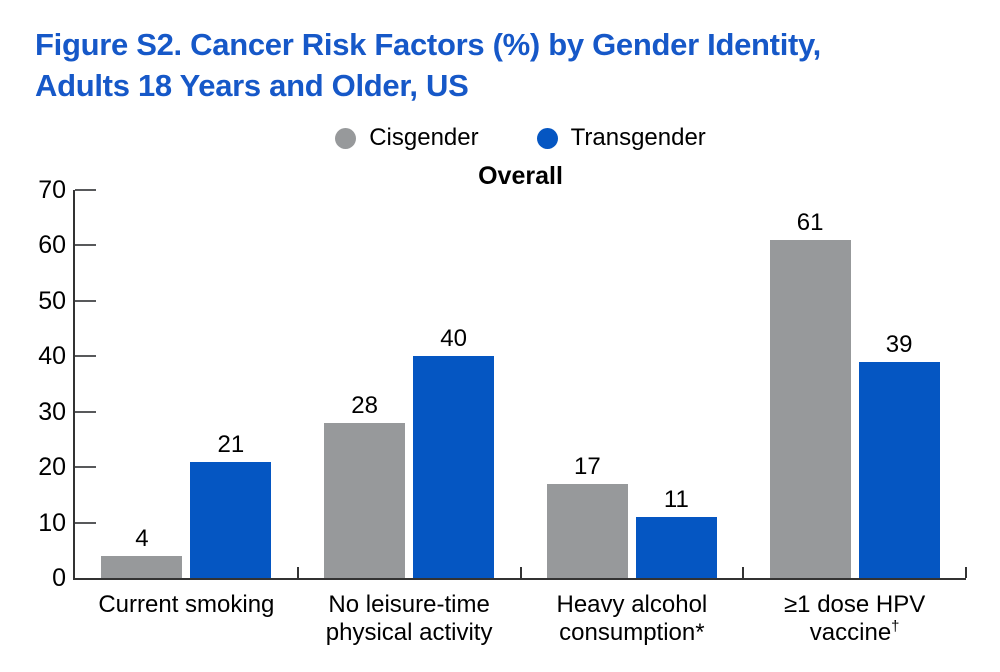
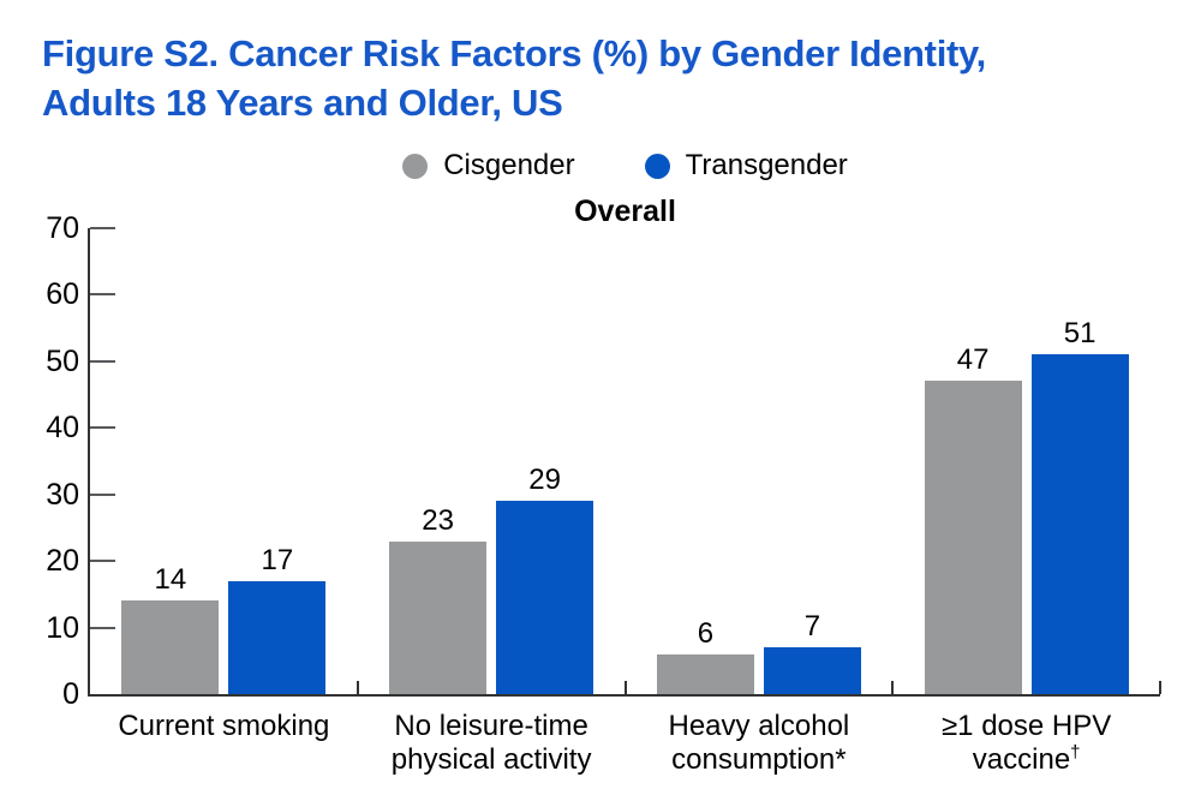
Cisgender/Current smoking: 4 -> 14
Transgender/Current smoking: 21 -> 17
Cisgender/No leisure-time physical activity: 28 -> 23
Transgender/No leisure-time physical activity: 40 -> 29
Cisgender/Heavy alcohol consumption*: 17 -> 6
Transgender/Heavy alcohol consumption*: 11 -> 7
Cisgender/≥1 dose HPV vaccine†: 61 -> 47
Transgender/≥1 dose HPV vaccine†: 39 -> 51
